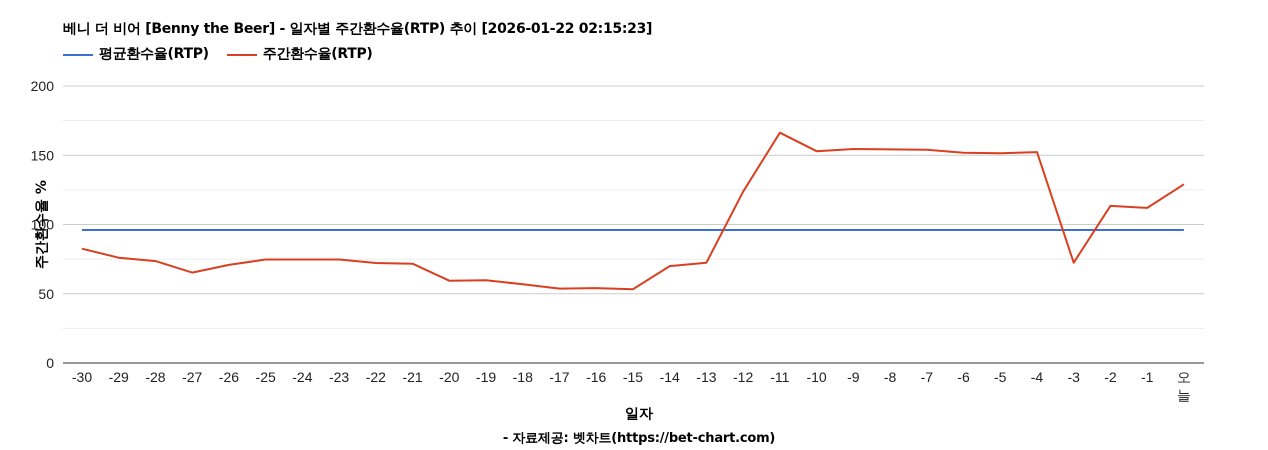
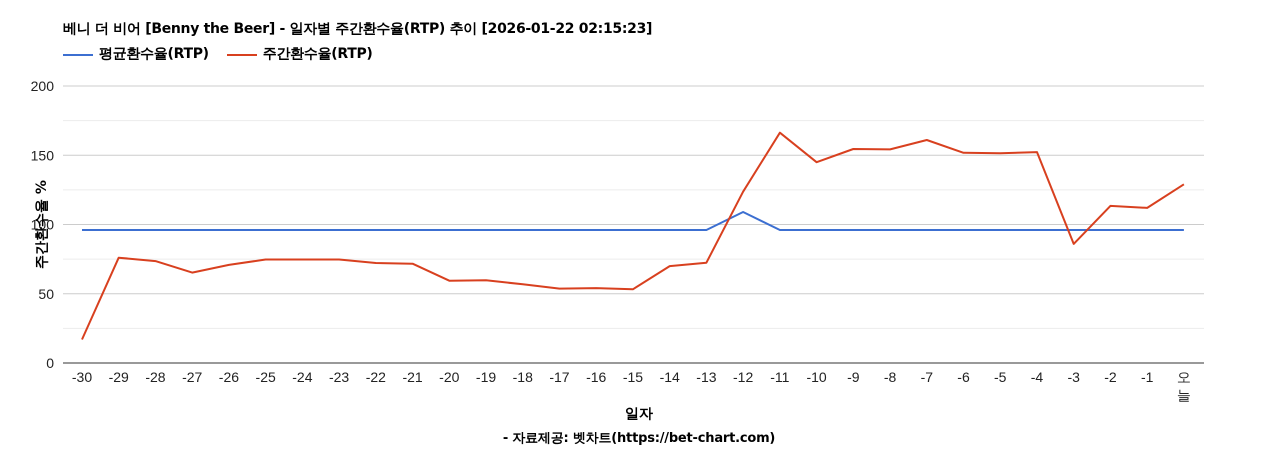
주간환수율(RTP)/-30: 82 -> 17
평균환수율(RTP)/-12: 96 -> 109
주간환수율(RTP)/-10: 153 -> 145
주간환수율(RTP)/-7: 154 -> 161
주간환수율(RTP)/-3: 72 -> 86
